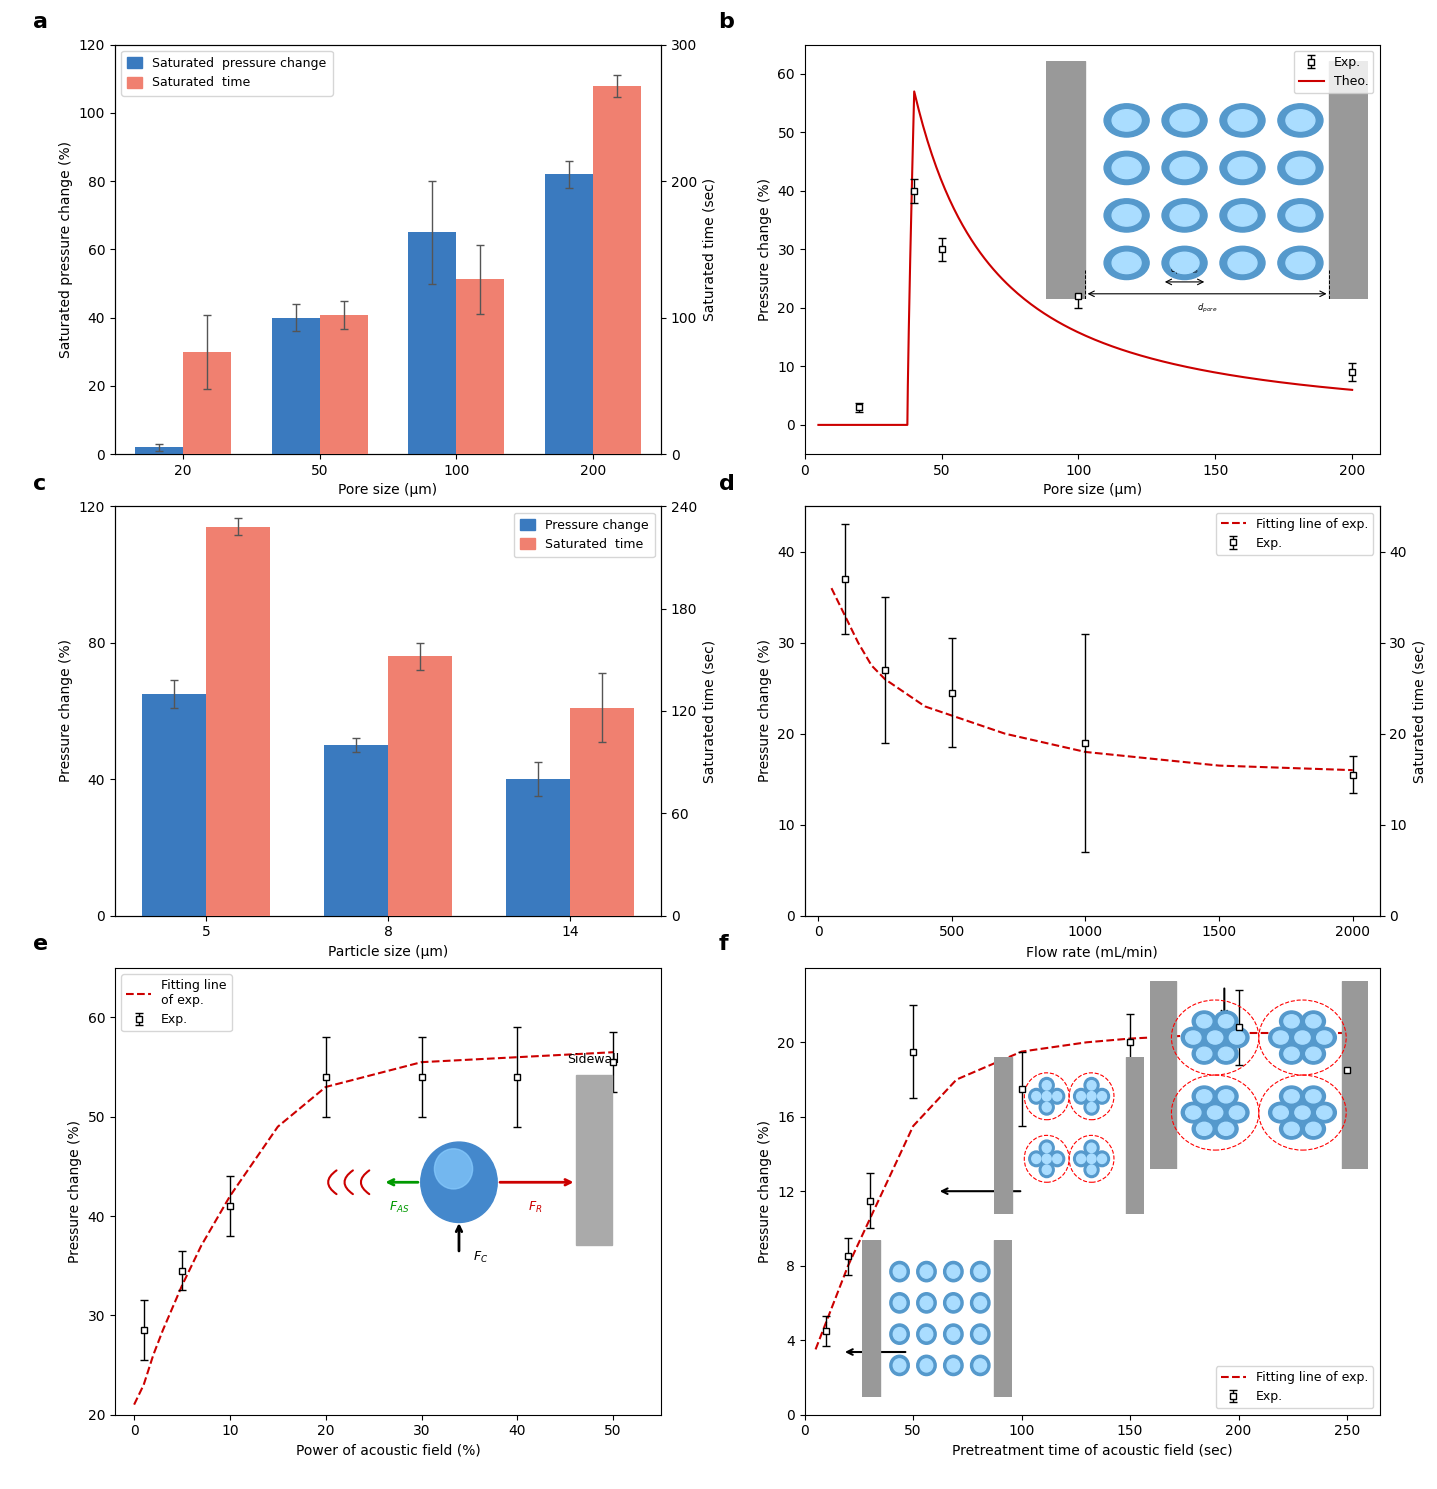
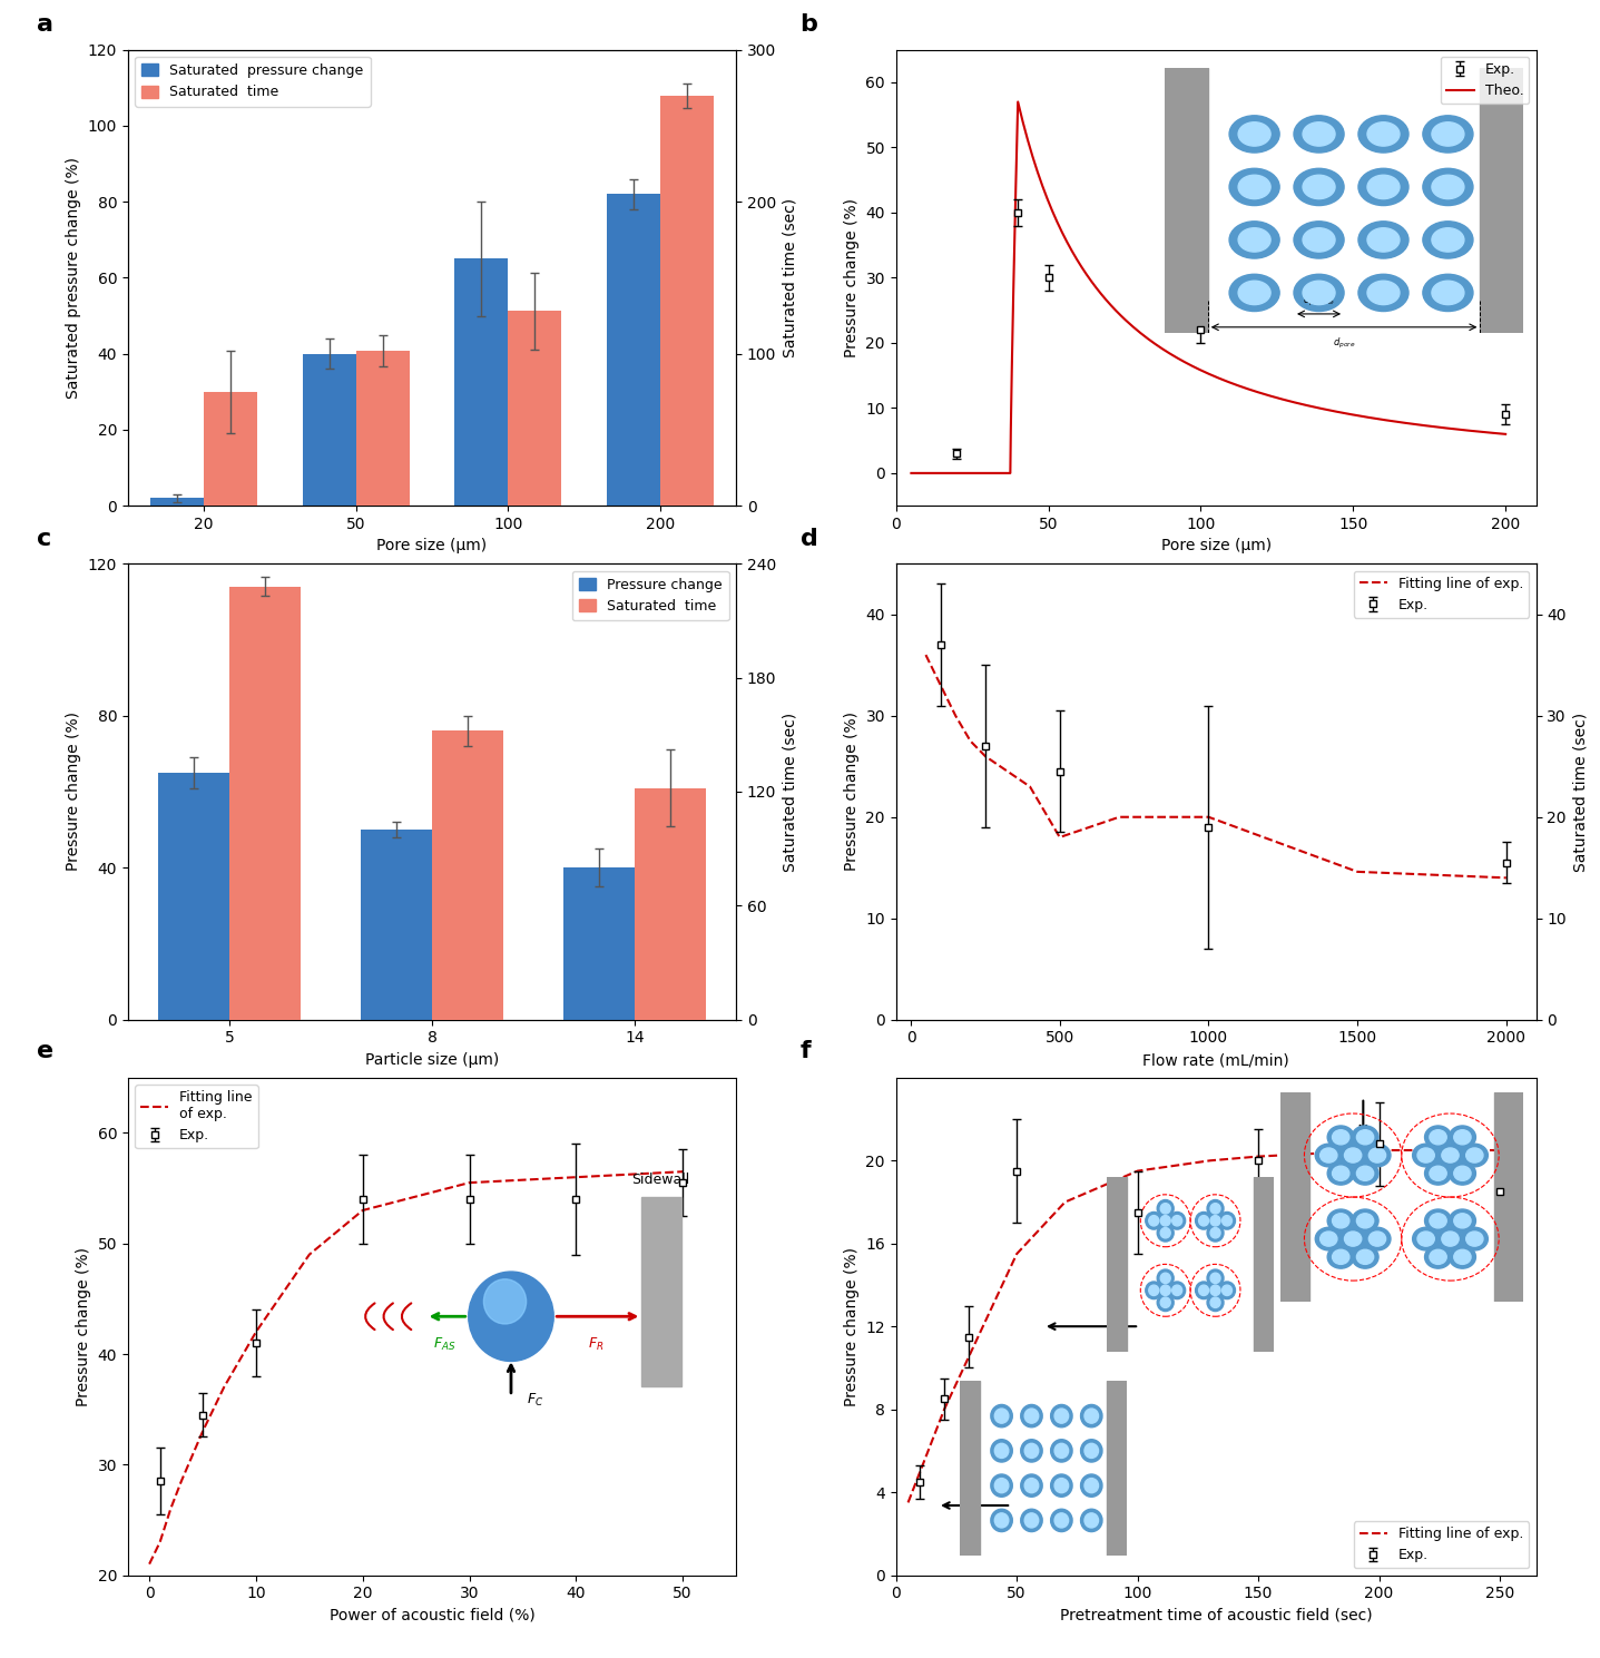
Fitting line of exp./500: 22.0 -> 18.0
Fitting line of exp./1000: 18.0 -> 20.0
Fitting line of exp./1500: 16.5 -> 14.6
Fitting line of exp./2000: 16.0 -> 14.0
